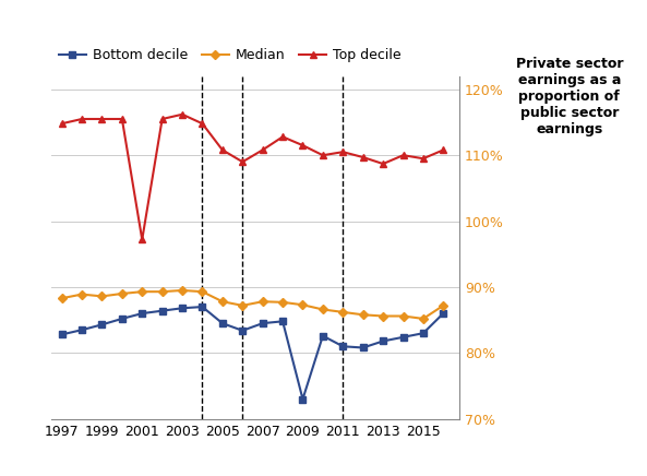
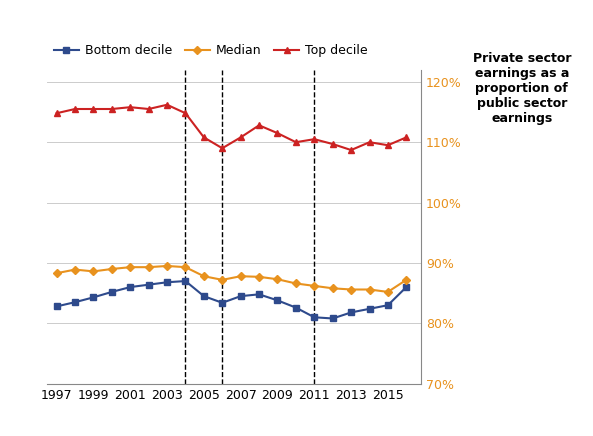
Top decile/2001: 97.2% -> 115.8%
Bottom decile/2009: 73.0% -> 83.8%
